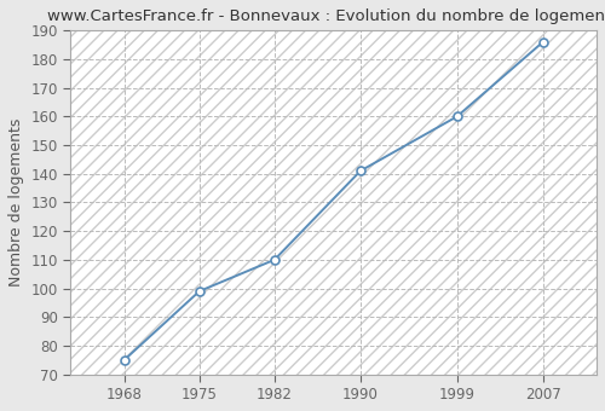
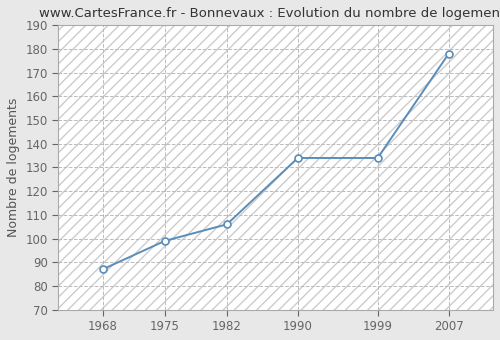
1968: 75 -> 87
1982: 110 -> 106
1990: 141 -> 134
1999: 160 -> 134
2007: 186 -> 178
